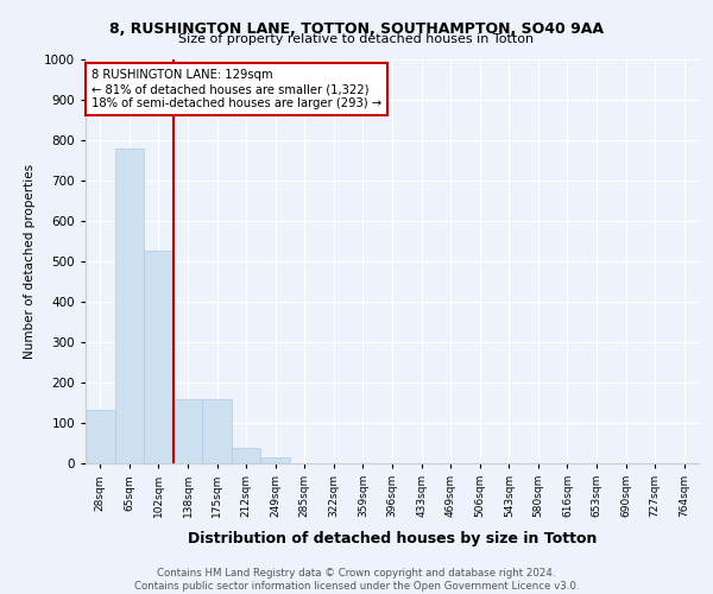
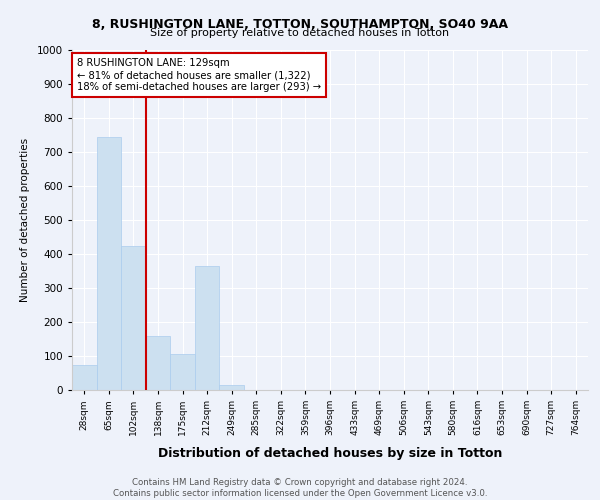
28sqm: 133 -> 75
65sqm: 778 -> 745
102sqm: 527 -> 425
175sqm: 158 -> 105
212sqm: 37 -> 365
